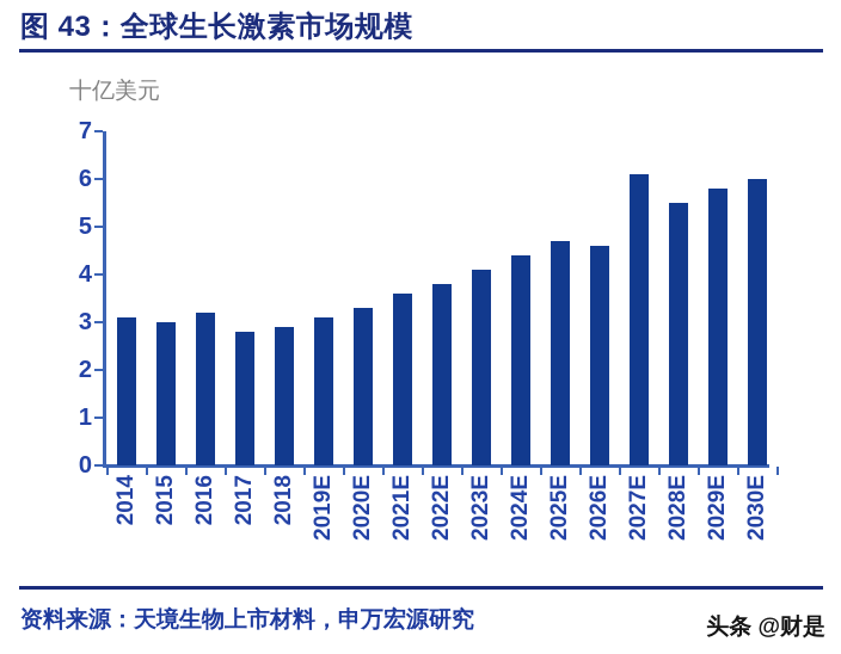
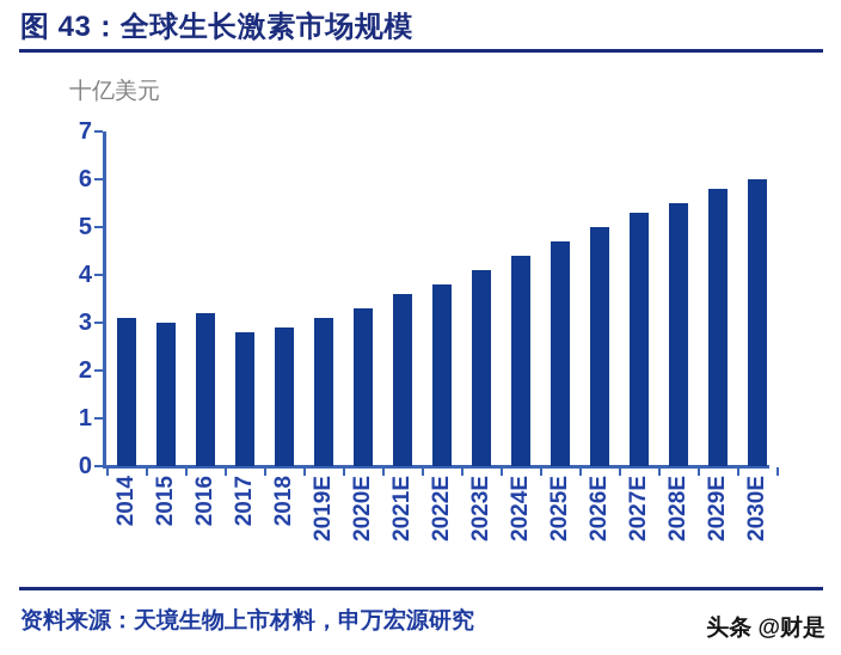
2026E: 4.6 -> 5.0
2027E: 6.1 -> 5.3
